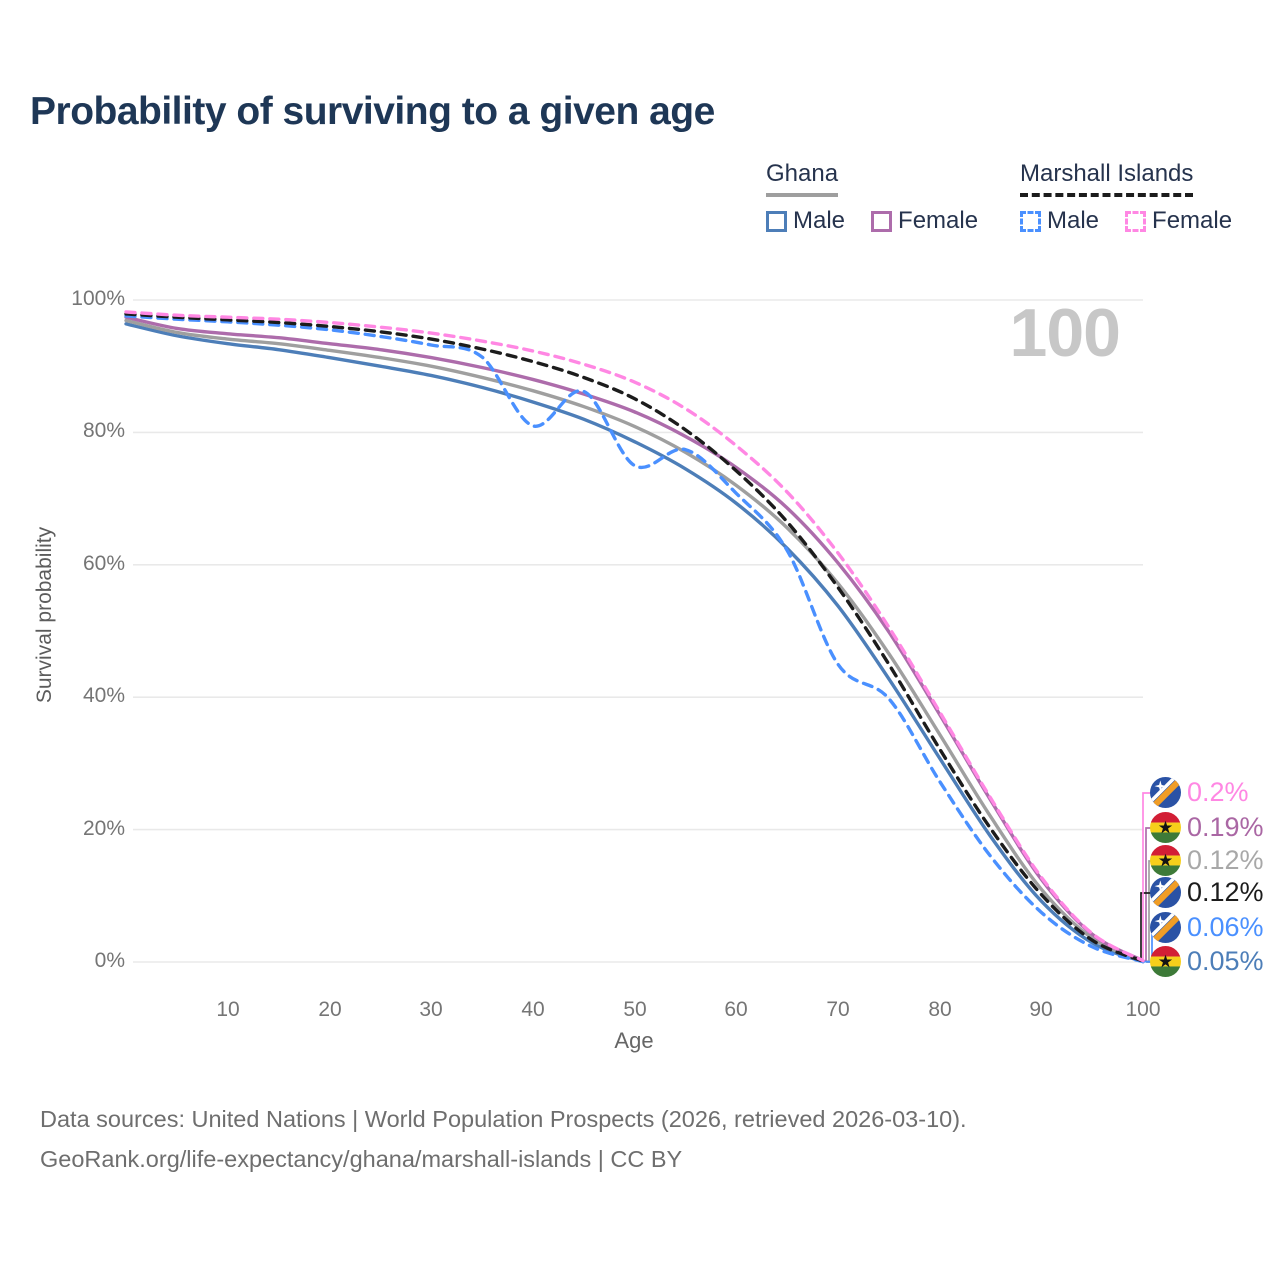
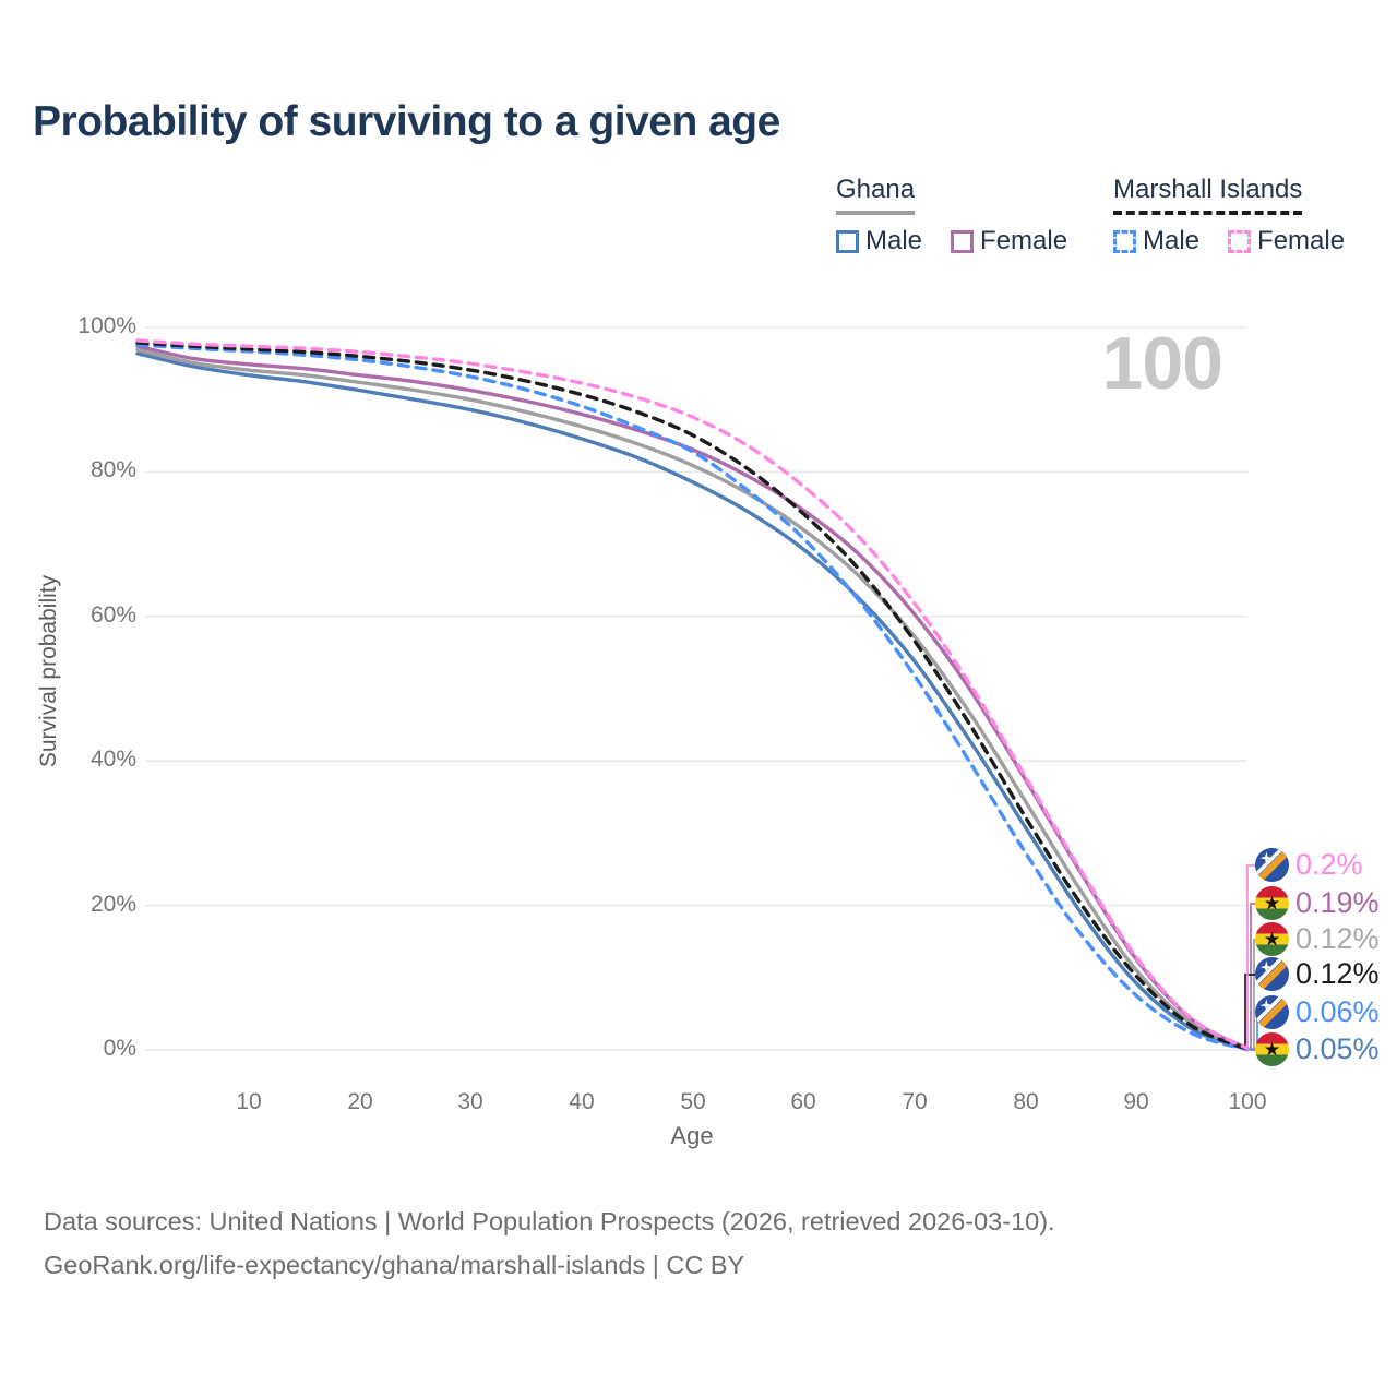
Marshall Islands Male/40: 81% -> 89%
Marshall Islands Male/50: 75% -> 83%
Marshall Islands Male/70: 45% -> 52%
